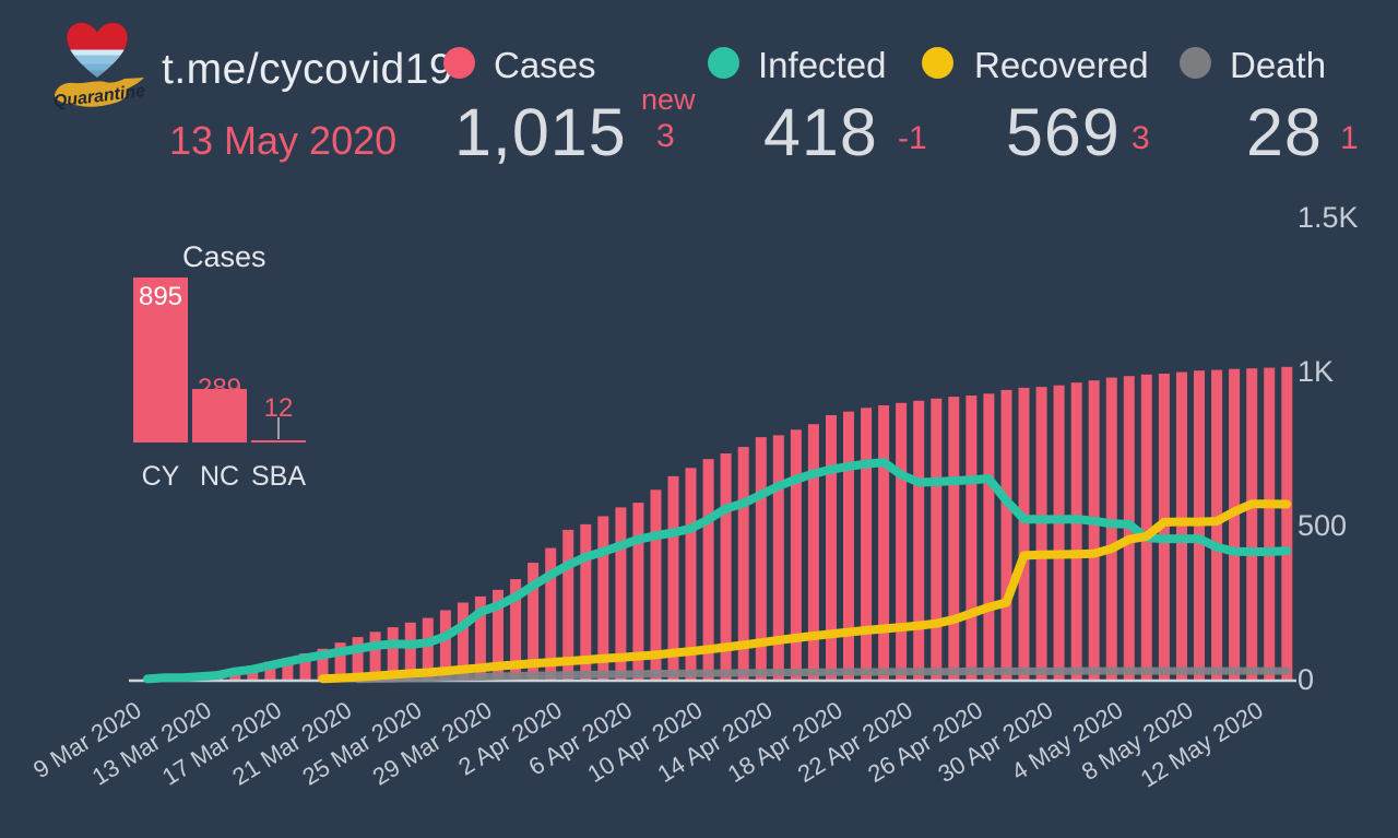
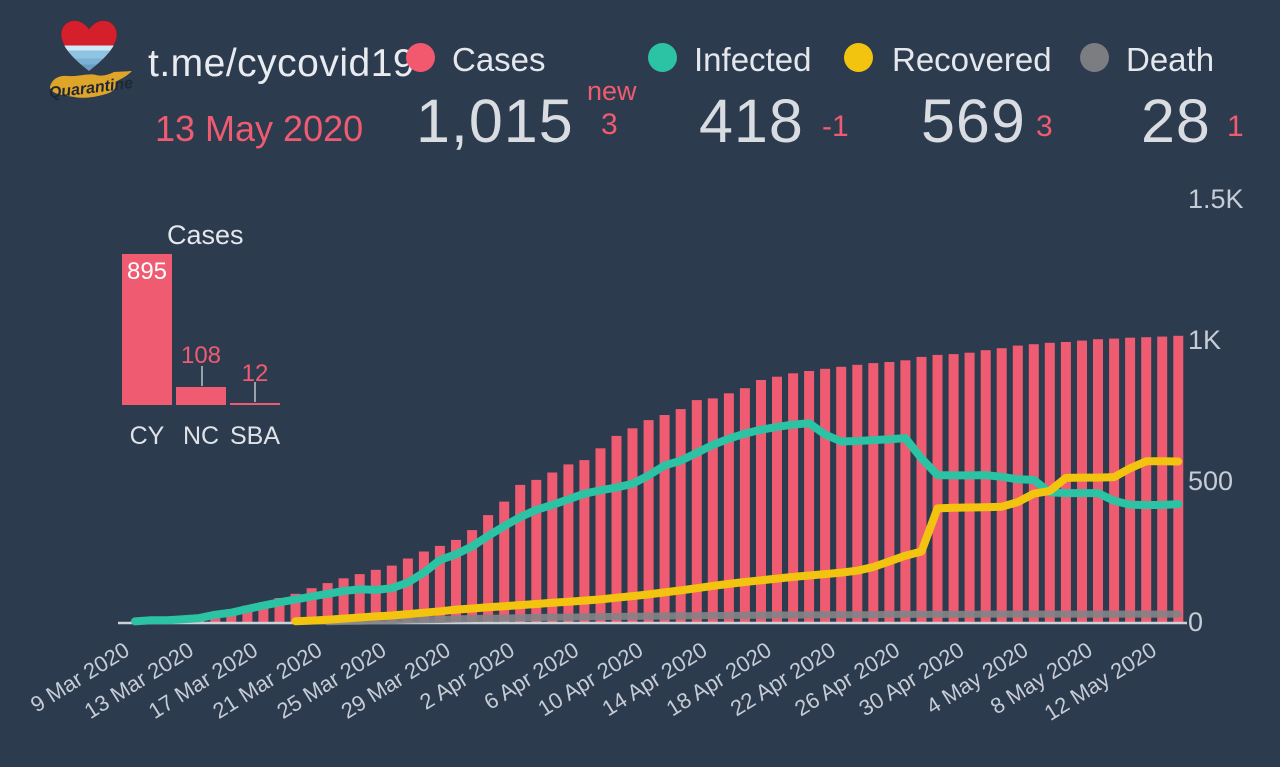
Cases/NC: 289 -> 108
